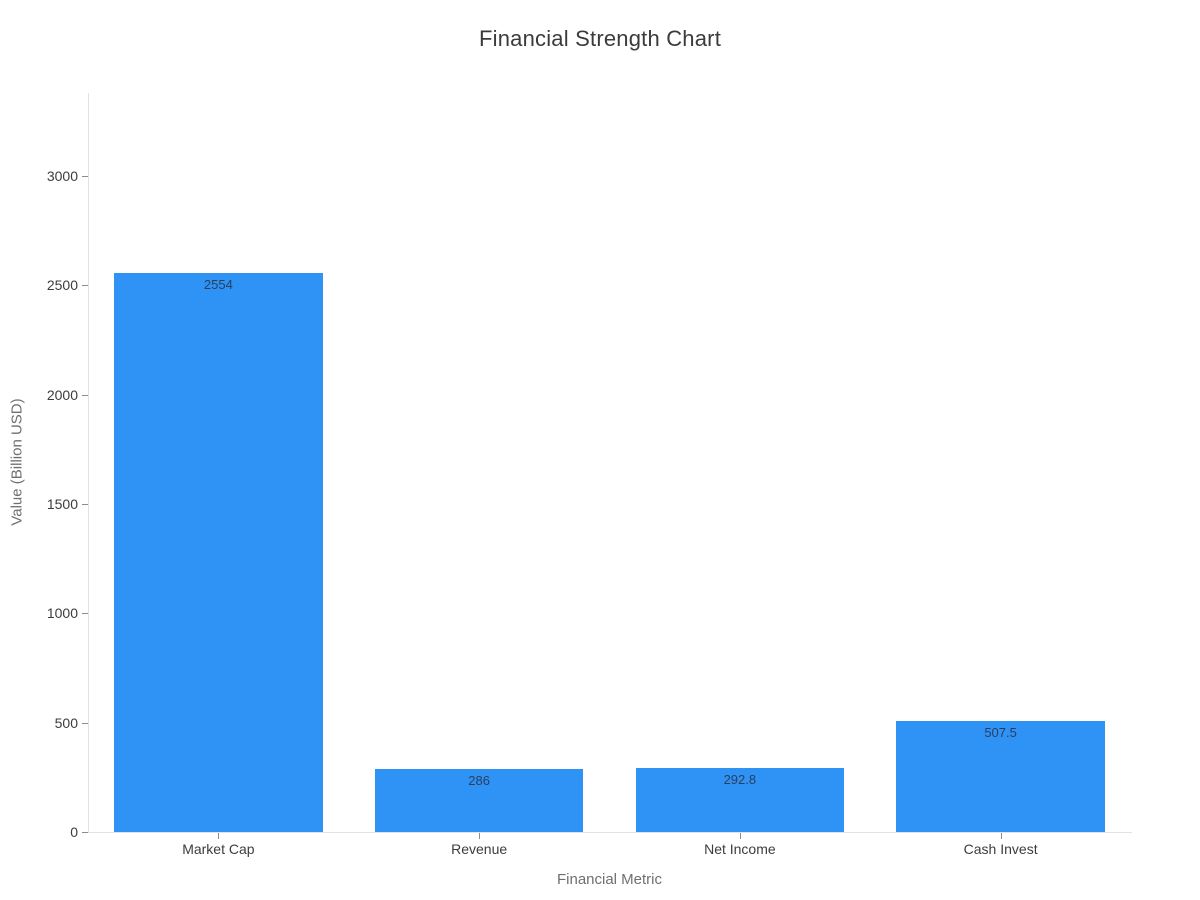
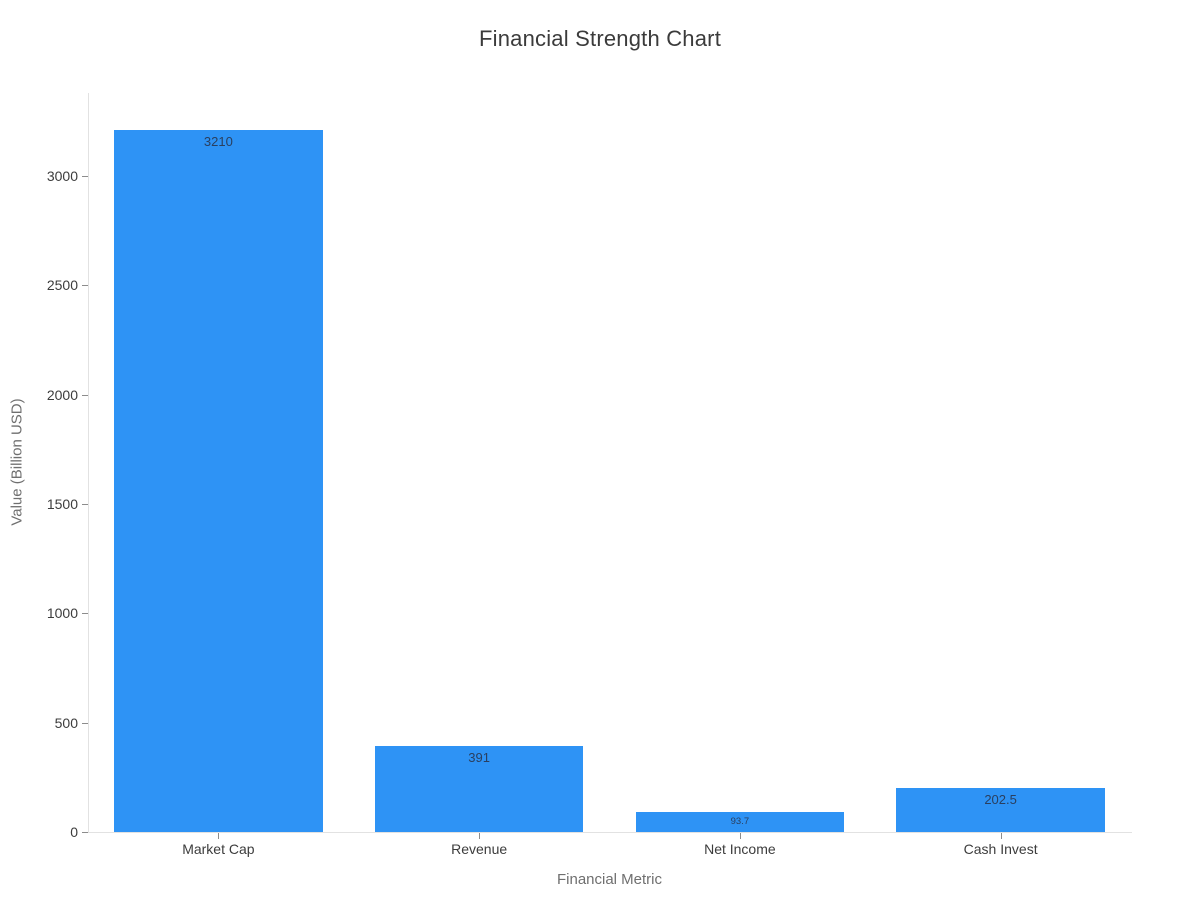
Market Cap: 2554 -> 3210
Revenue: 286 -> 391
Net Income: 292.8 -> 93.7
Cash Invest: 507.5 -> 202.5
